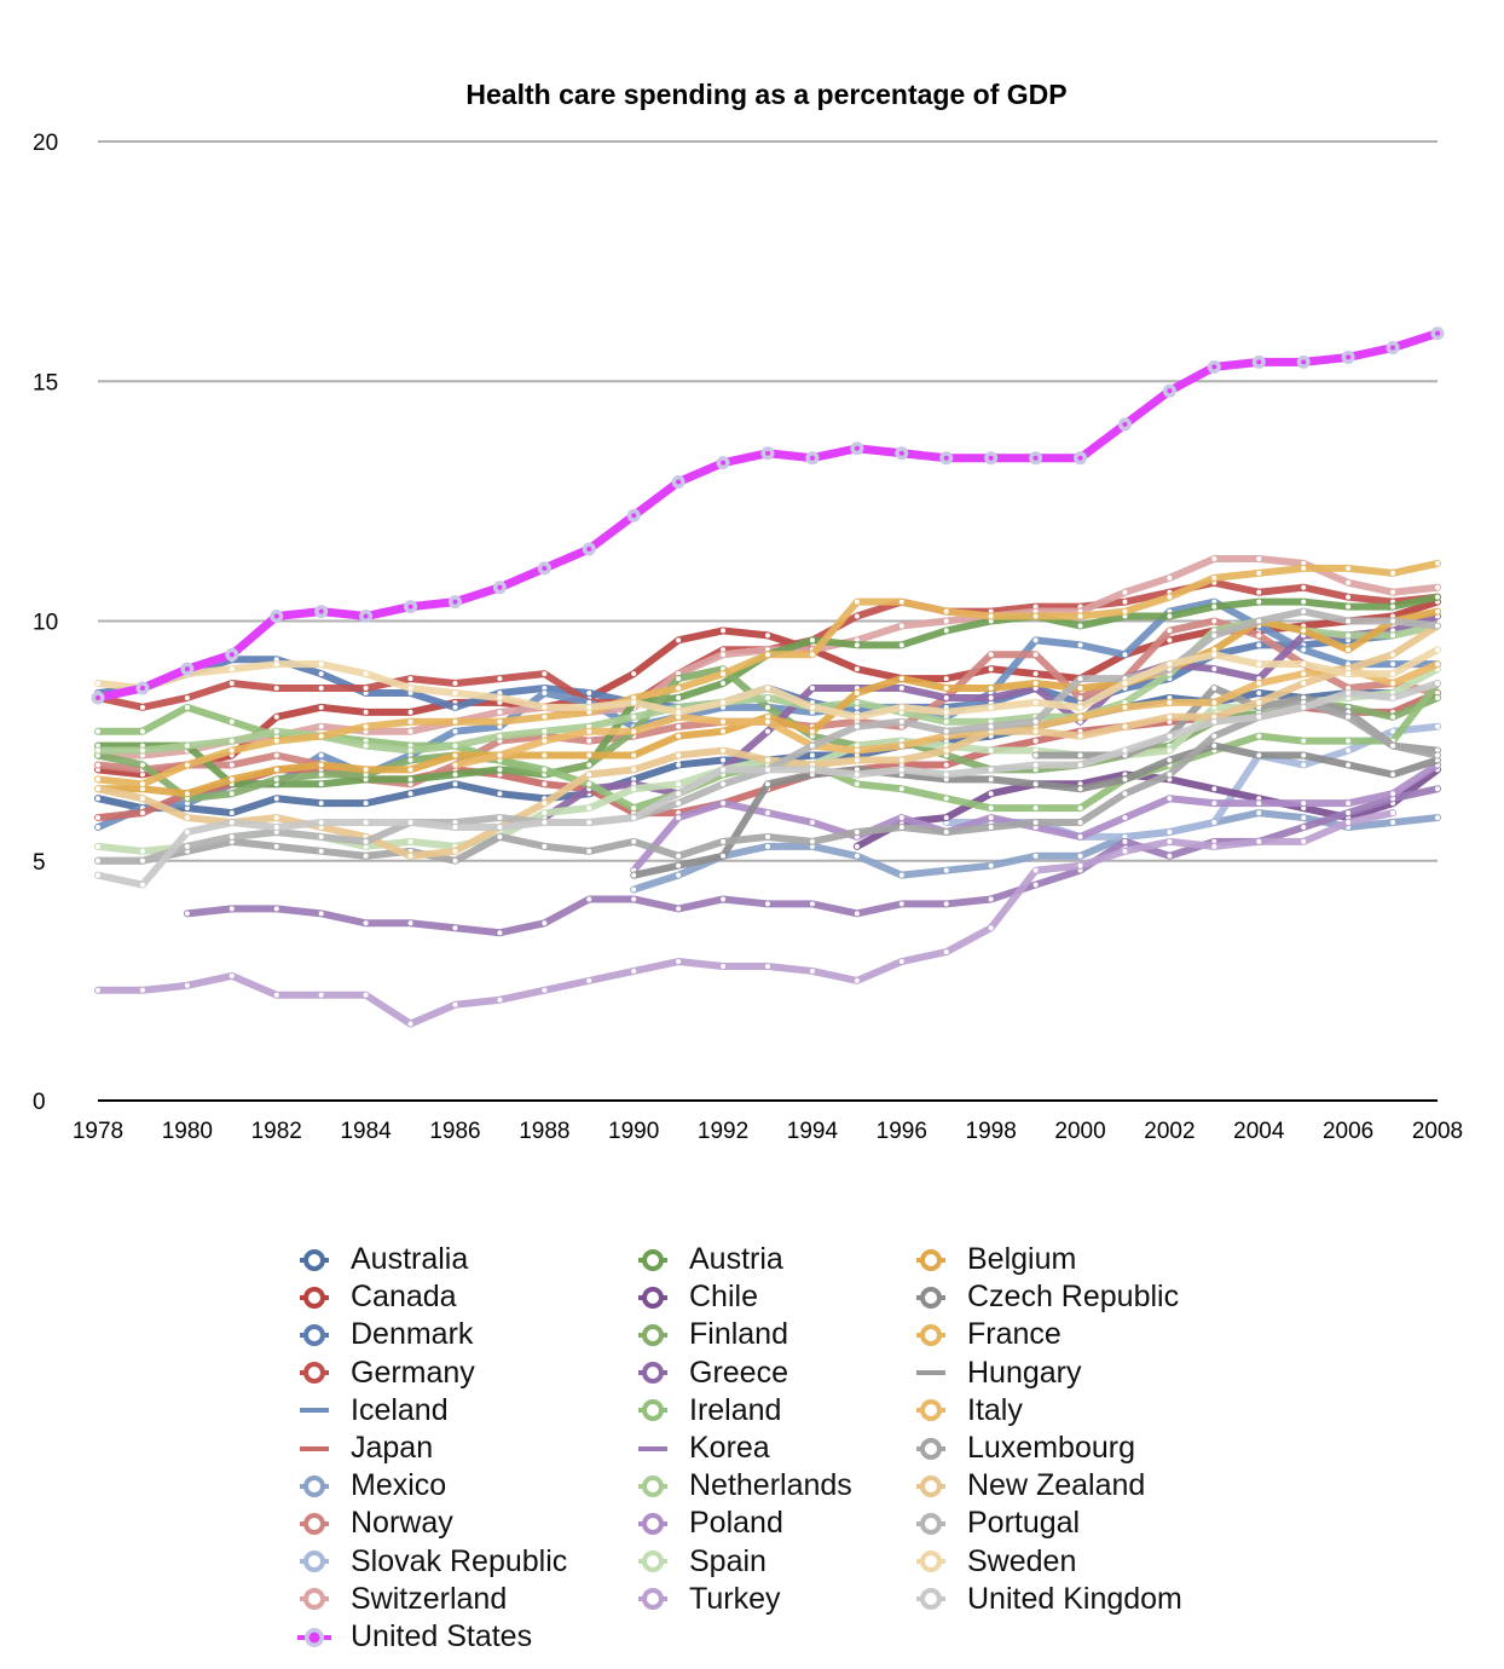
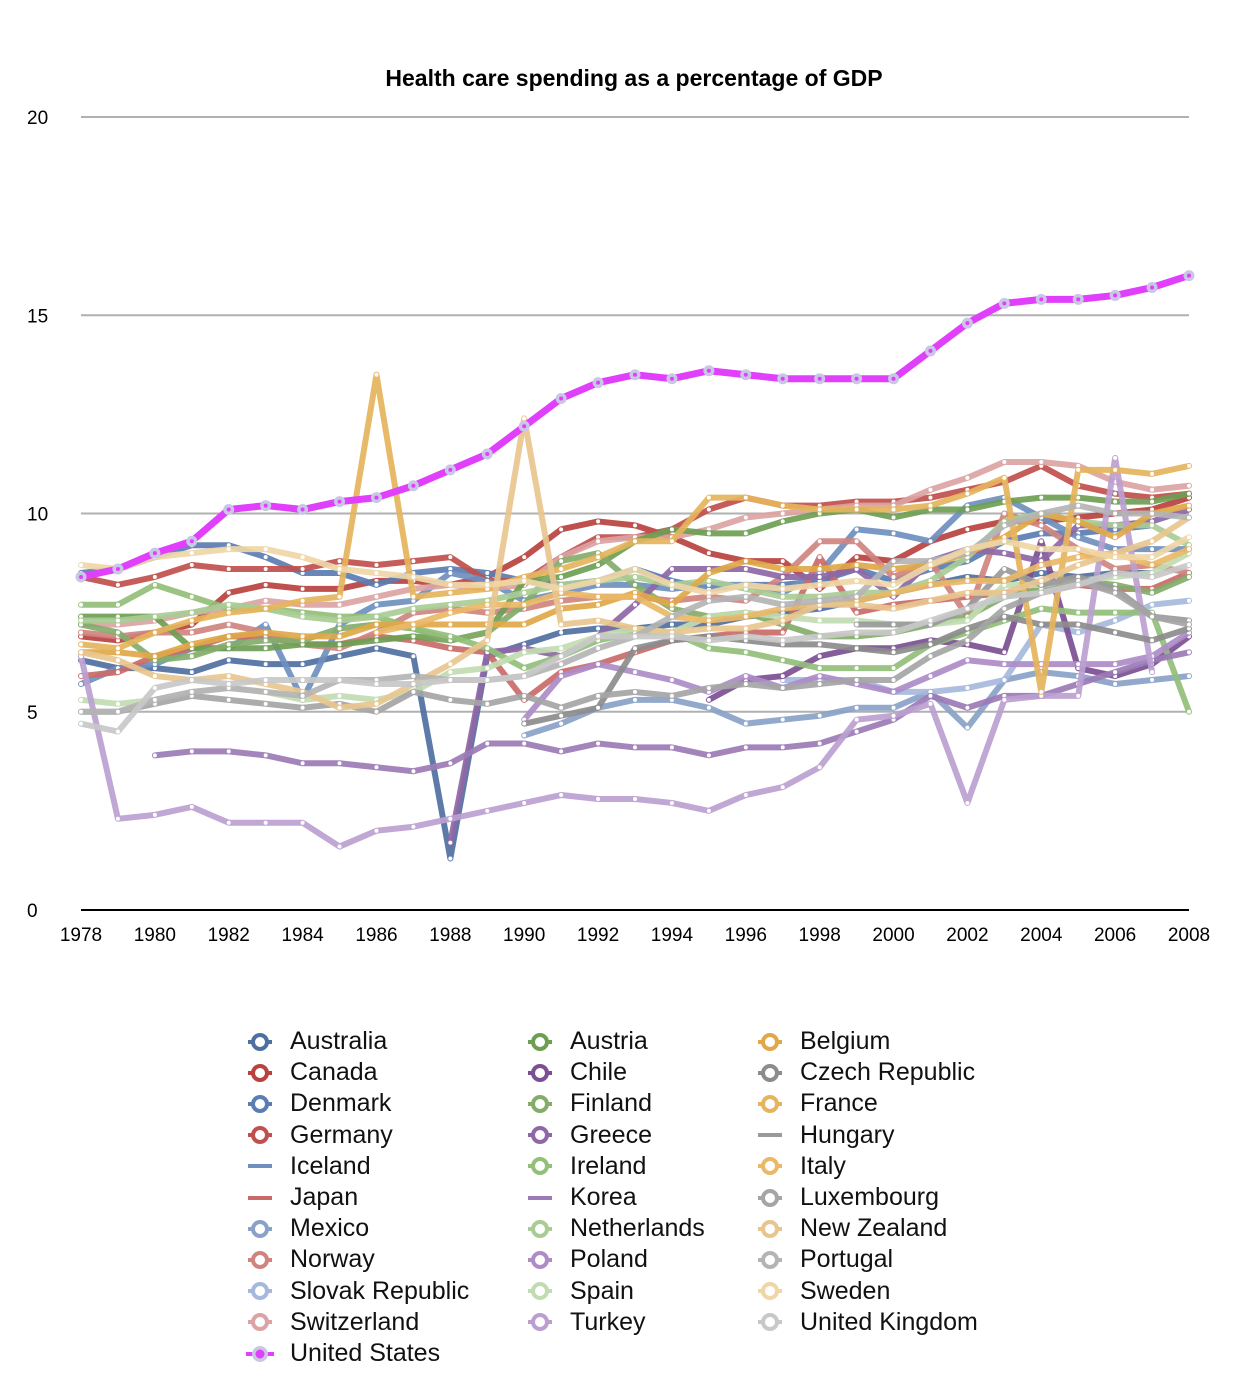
Turkey/1978: 2.3 -> 6.4
Iceland/1984: 6.8 -> 5.3
France/1986: 7.9 -> 13.5
Australia/1988: 6.3 -> 1.3
Greece/1988: 5.9 -> 1.7
Japan/1990: 6.0 -> 5.3
New Zealand/1990: 6.9 -> 12.4
Canada/1998: 9.0 -> 8.1
Japan/1998: 7.3 -> 8.9
Mexico/2002: 5.6 -> 4.6
Norway/2002: 9.8 -> 7.4
Turkey/2002: 5.4 -> 2.7
Germany/2004: 10.6 -> 11.2
Chile/2004: 6.3 -> 9.3
France/2004: 11.0 -> 5.5
Turkey/2006: 5.8 -> 11.4
Ireland/2008: 8.7 -> 5.0
Netherlands/2008: 9.9 -> 9.2
